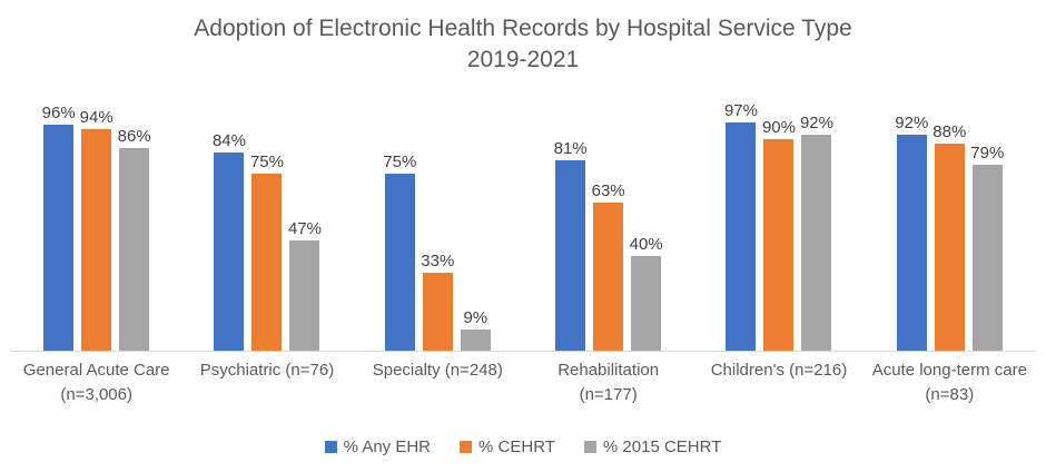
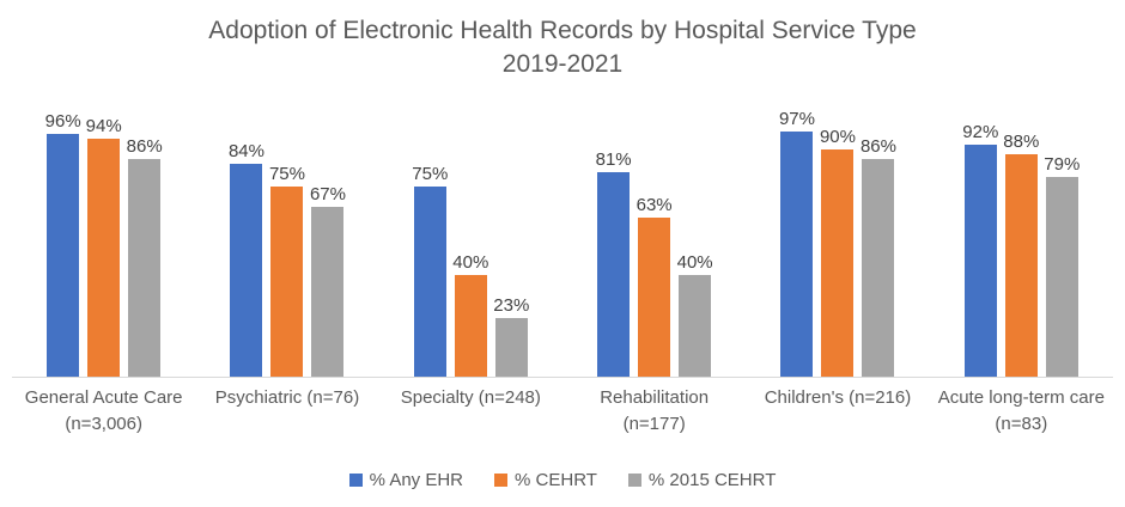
% 2015 CEHRT/Psychiatric (n=76): 47% -> 67%
% CEHRT/Specialty (n=248): 33% -> 40%
% 2015 CEHRT/Specialty (n=248): 9% -> 23%
% 2015 CEHRT/Children's (n=216): 92% -> 86%
